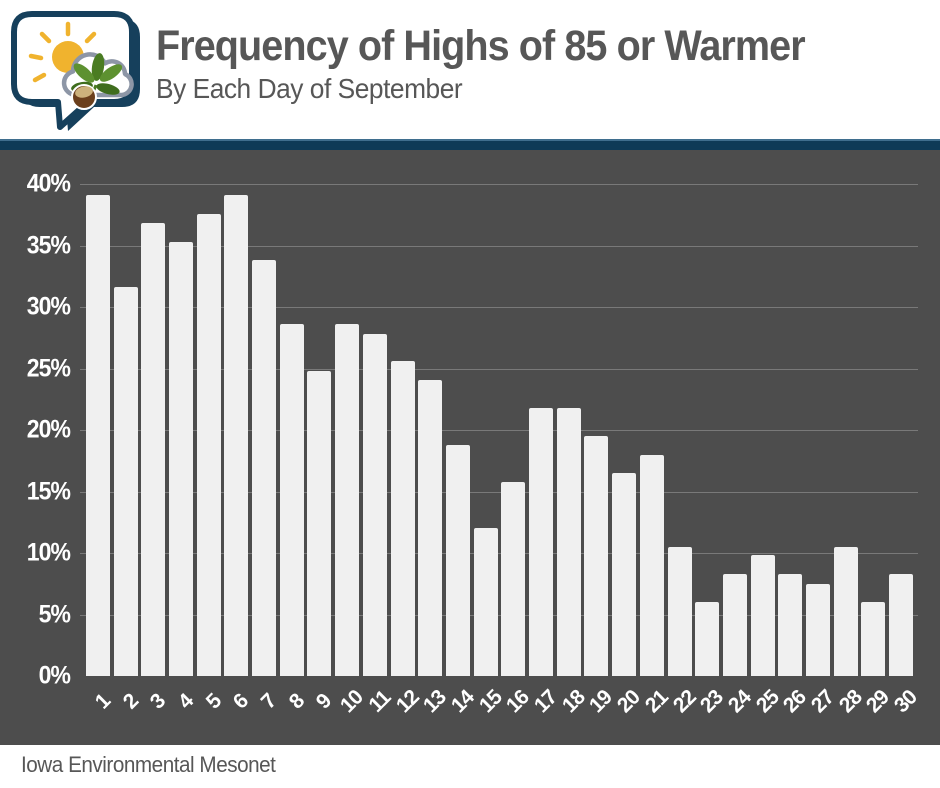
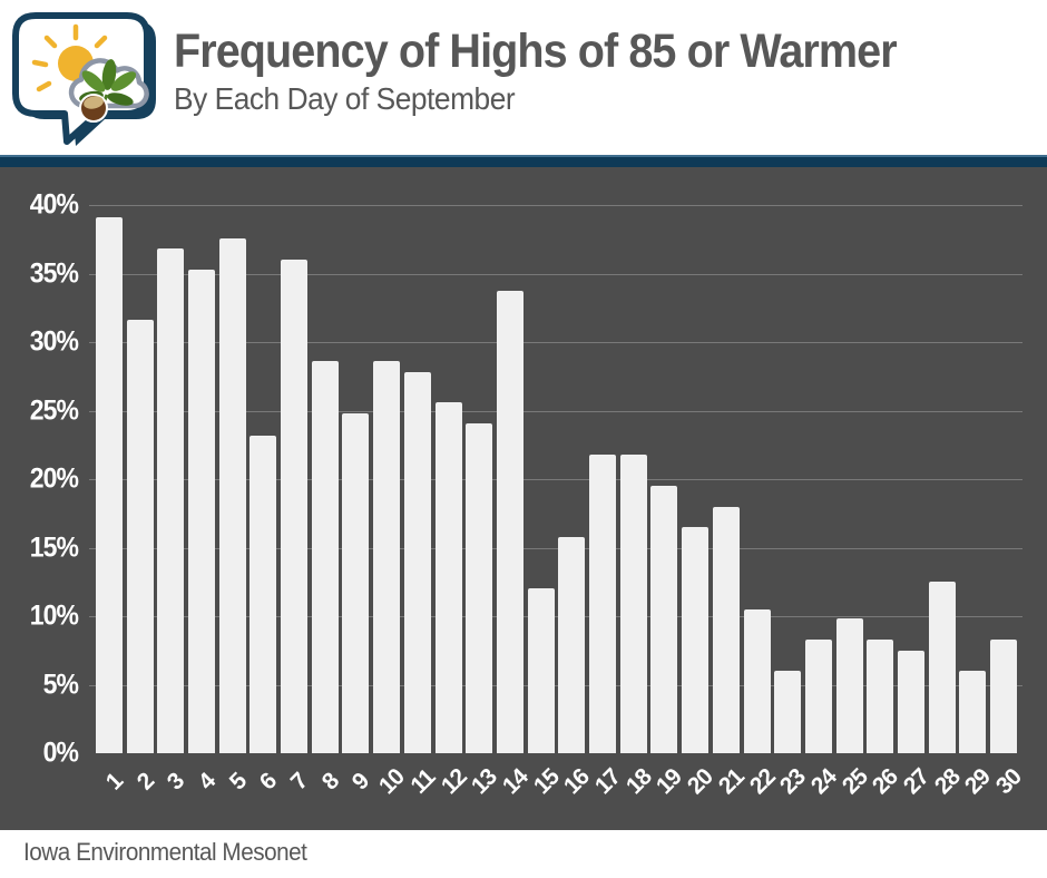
6: 39.1% -> 23.2%
7: 33.8% -> 36.0%
14: 18.8% -> 33.7%
28: 10.5% -> 12.5%
